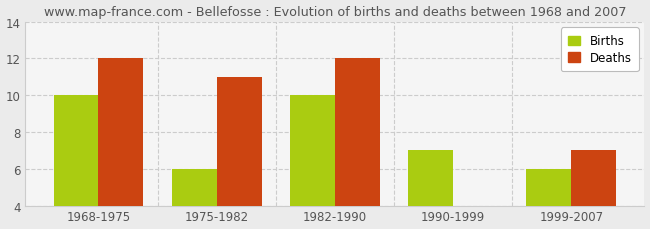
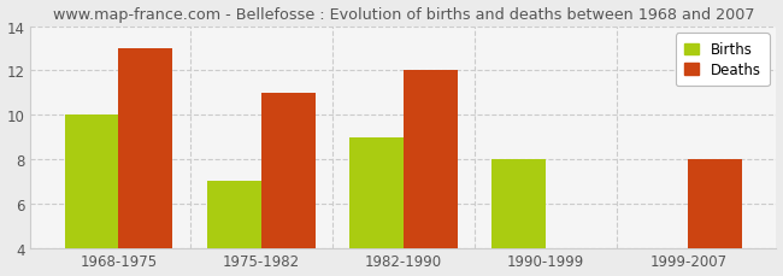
Deaths/1968-1975: 12 -> 13
Births/1975-1982: 6 -> 7
Births/1982-1990: 10 -> 9
Births/1990-1999: 7 -> 8
Births/1999-2007: 6 -> 4
Deaths/1999-2007: 7 -> 8
